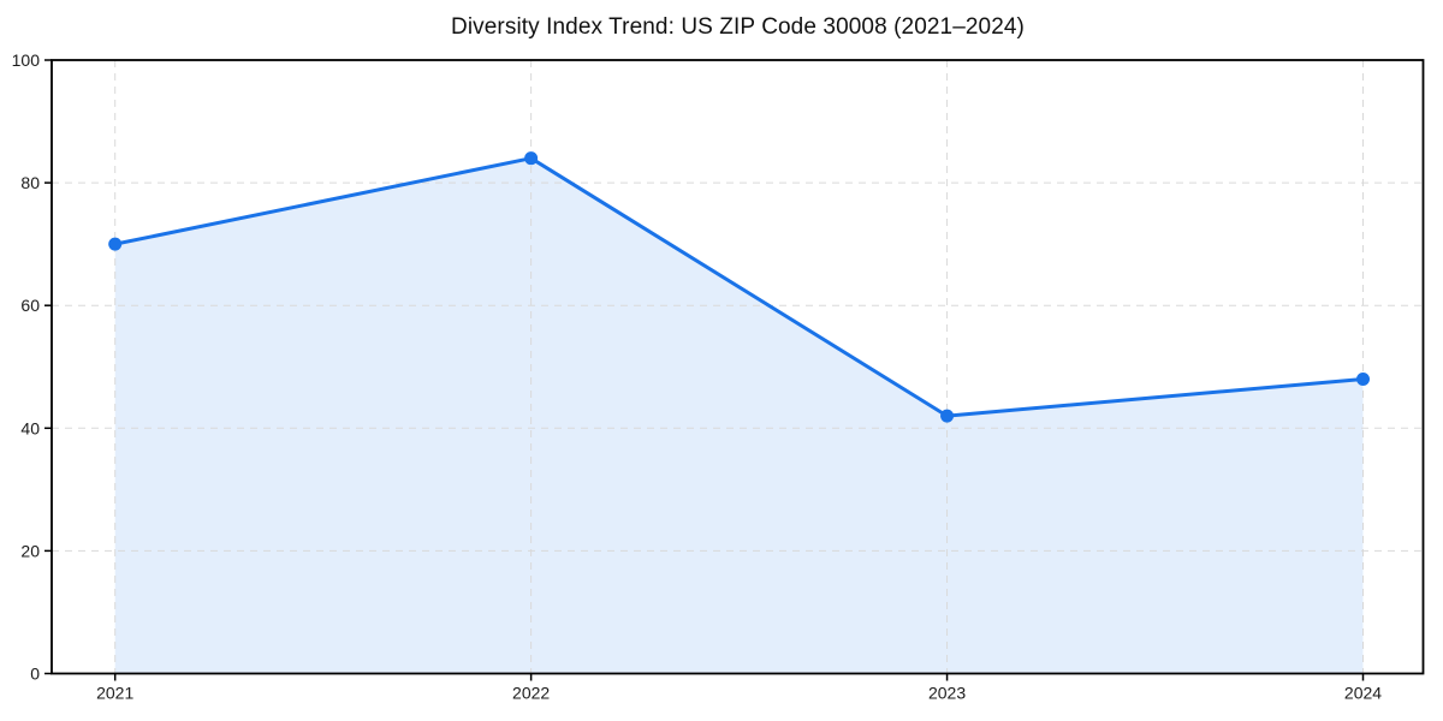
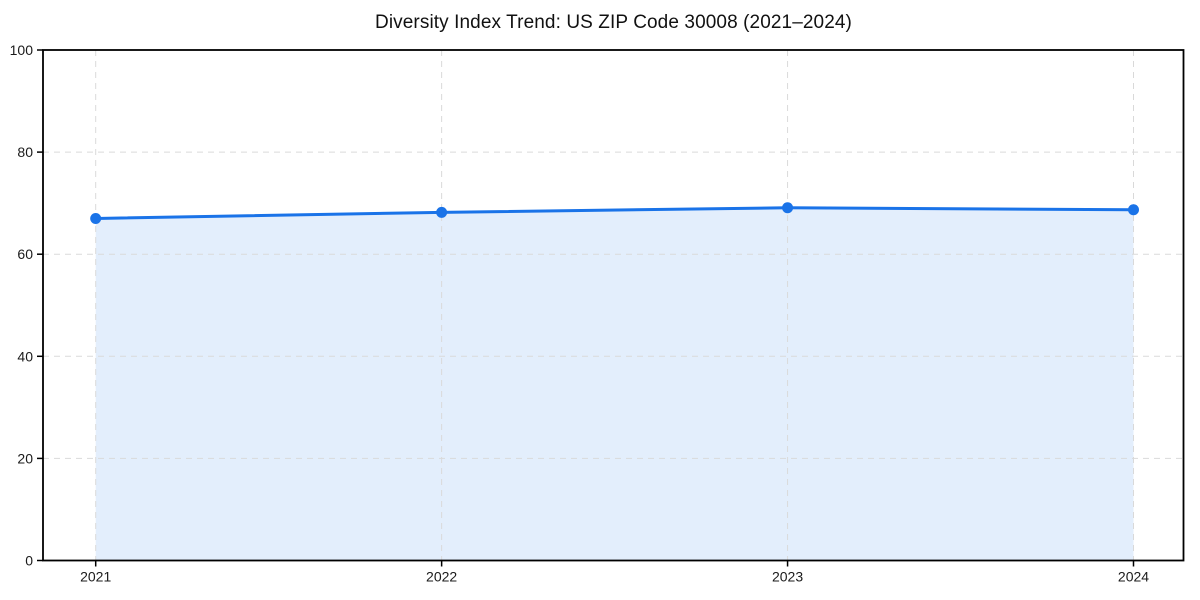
2021: 70 -> 67
2022: 84 -> 68
2023: 42 -> 69
2024: 48 -> 69
